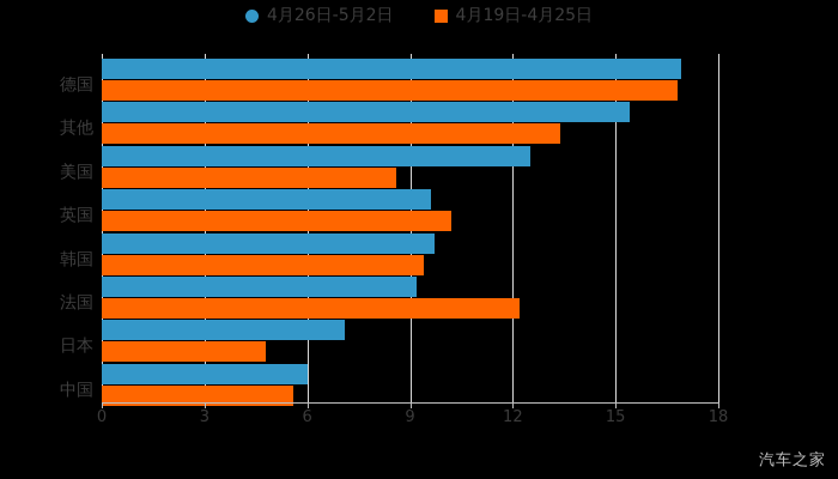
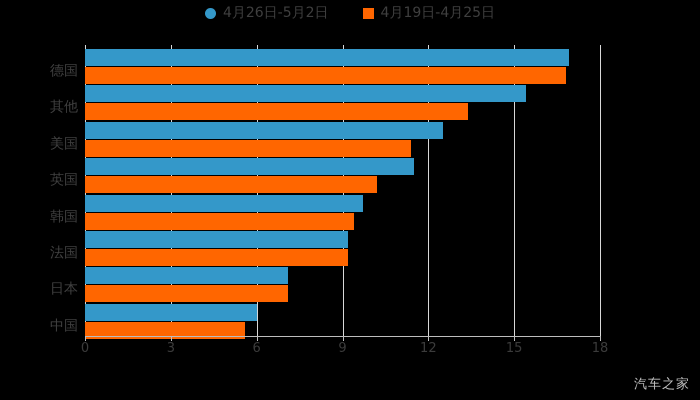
4月19日-4月25日/美国: 8.6 -> 11.4
4月26日-5月2日/英国: 9.6 -> 11.5
4月19日-4月25日/法国: 12.2 -> 9.2
4月19日-4月25日/日本: 4.8 -> 7.1
